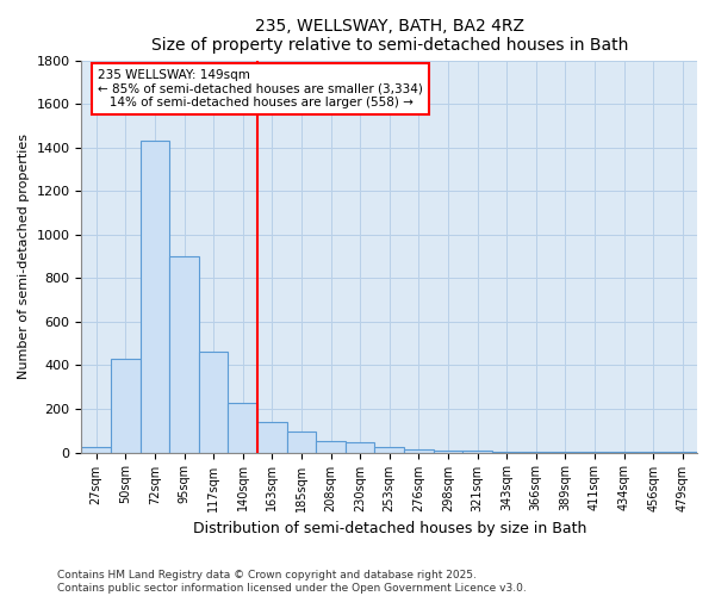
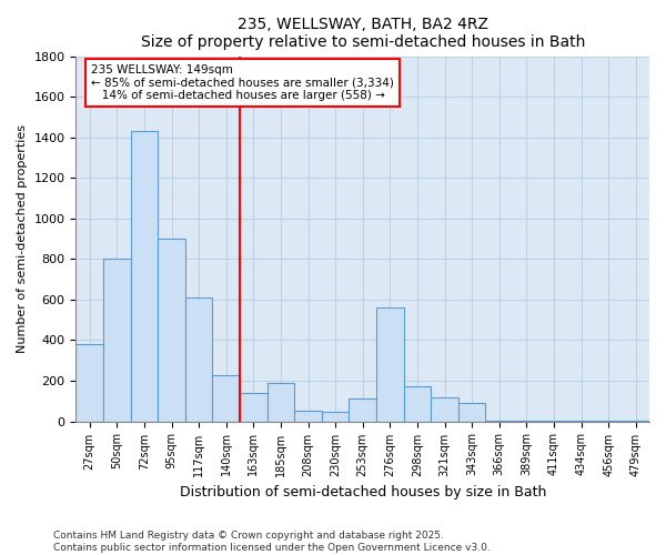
27sqm: 20 -> 380
50sqm: 430 -> 800
117sqm: 460 -> 610
185sqm: 100 -> 190
253sqm: 20 -> 110
276sqm: 20 -> 560
298sqm: 10 -> 170
321sqm: 10 -> 120
343sqm: 0 -> 90
